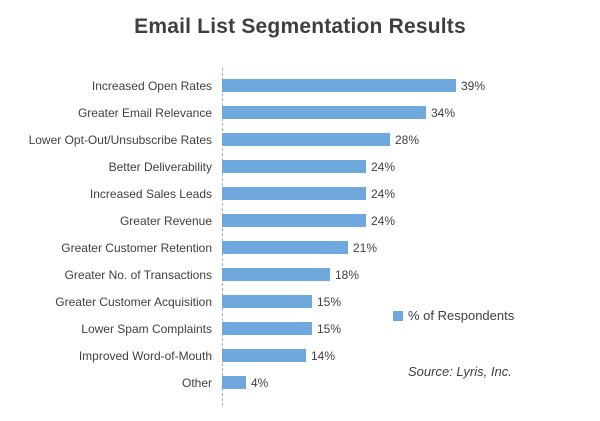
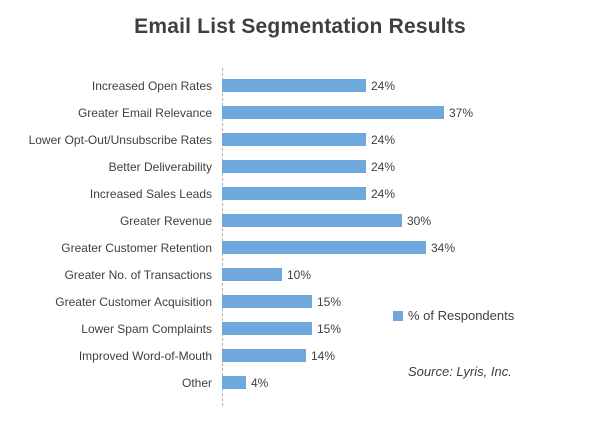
Increased Open Rates: 39% -> 24%
Greater Email Relevance: 34% -> 37%
Lower Opt-Out/Unsubscribe Rates: 28% -> 24%
Greater Revenue: 24% -> 30%
Greater Customer Retention: 21% -> 34%
Greater No. of Transactions: 18% -> 10%
